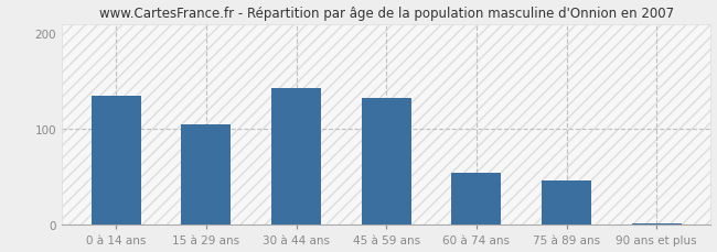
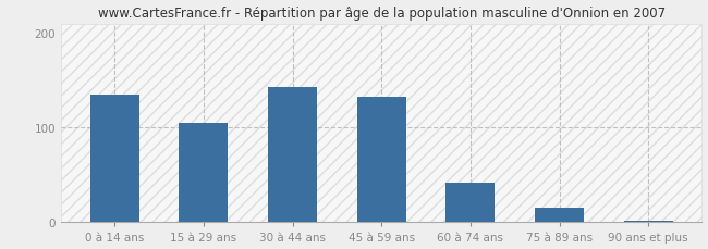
60 à 74 ans: 54 -> 42
75 à 89 ans: 46 -> 15
